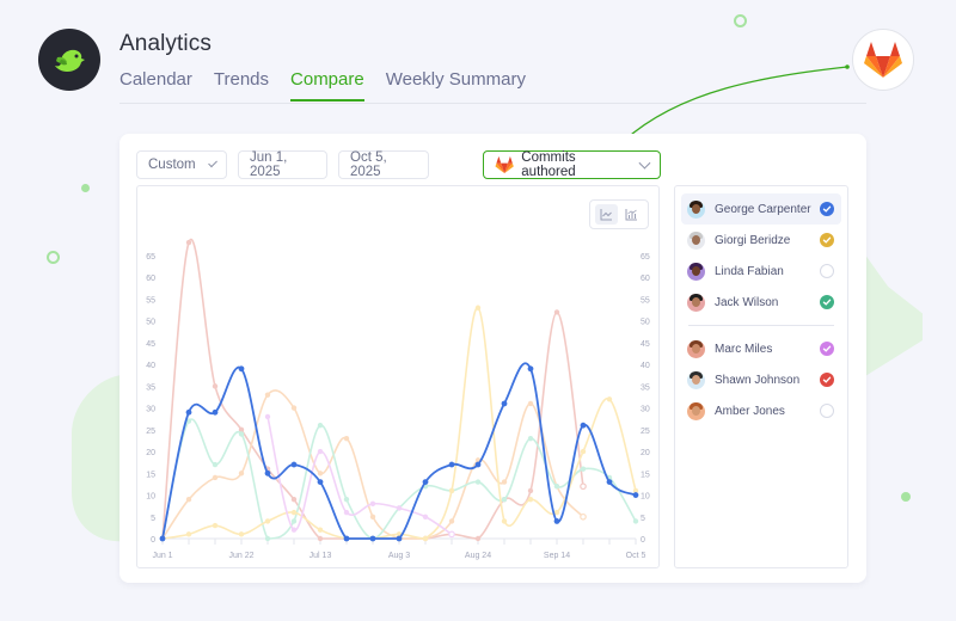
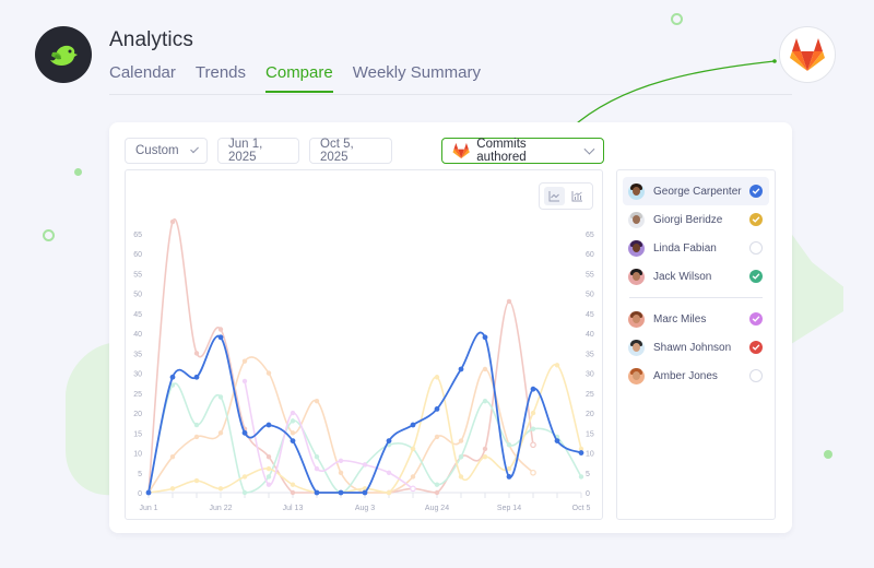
Shawn Johnson/Jun 22: 25 -> 41
Jack Wilson/Jul 13: 26 -> 18
George Carpenter/Aug 24: 17 -> 21
Giorgi Beridze/Aug 24: 18 -> 14
Jack Wilson/Aug 24: 13 -> 2
Amber Jones/Aug 24: 53 -> 29
Shawn Johnson/Sep 14: 52 -> 48
